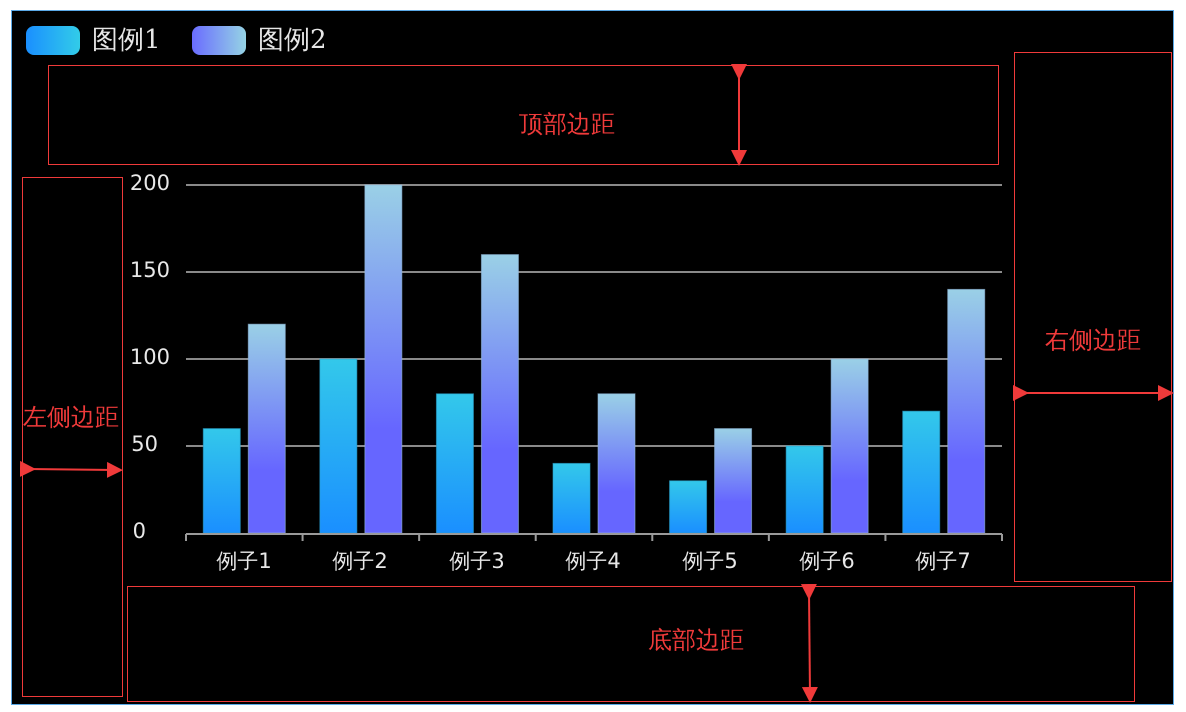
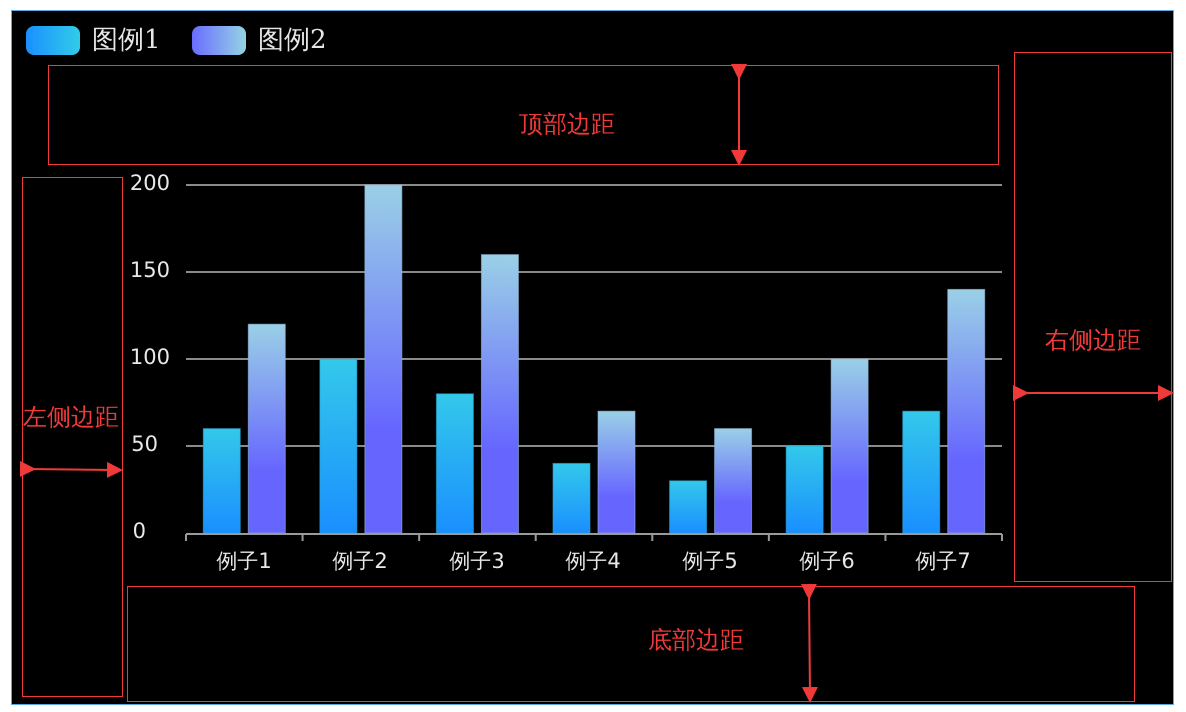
图例2/例子4: 80 -> 70
